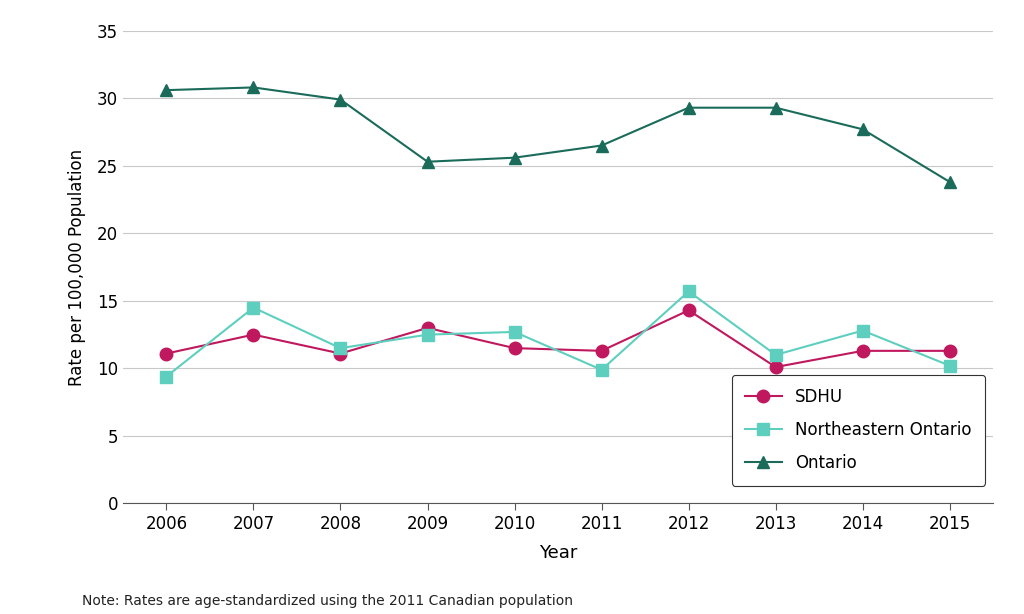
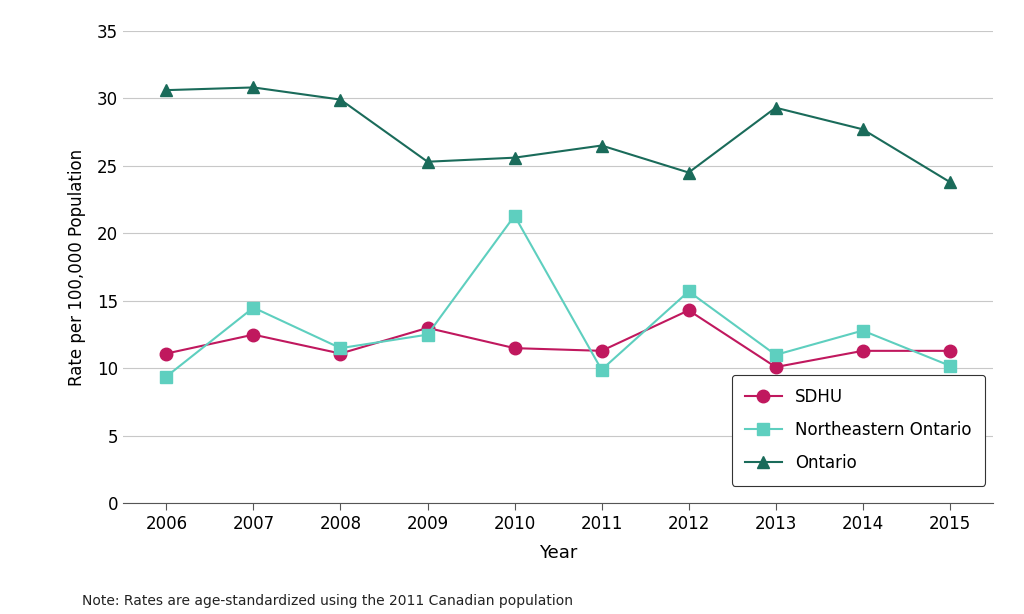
Northeastern Ontario/2010: 12.7 -> 21.3
Ontario/2012: 29.3 -> 24.5
